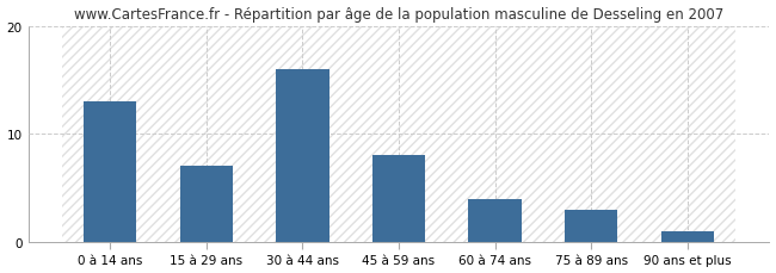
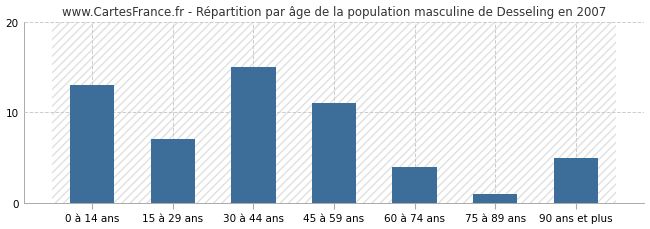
30 à 44 ans: 16 -> 15
45 à 59 ans: 8 -> 11
75 à 89 ans: 3 -> 1
90 ans et plus: 1 -> 5
